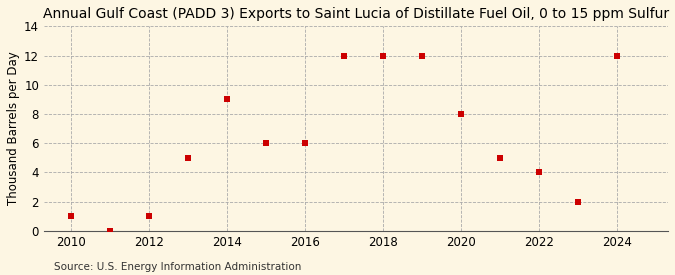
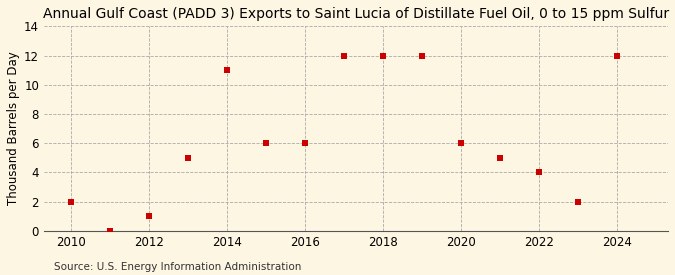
2010: 1 -> 2
2014: 9 -> 11
2020: 8 -> 6
